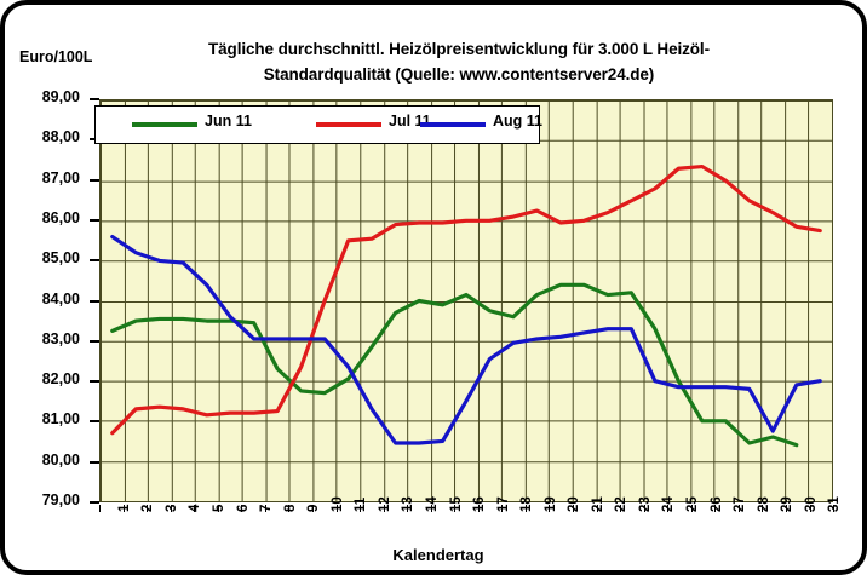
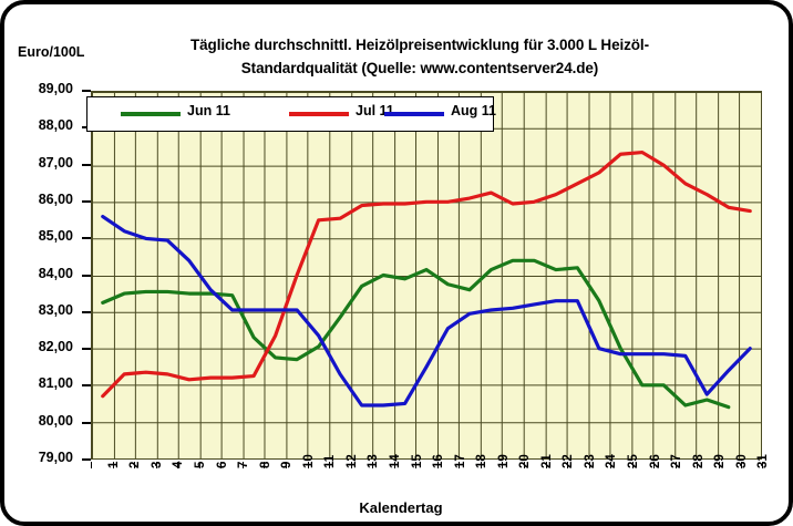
Aug 11/30: 81,9 -> 81,4
